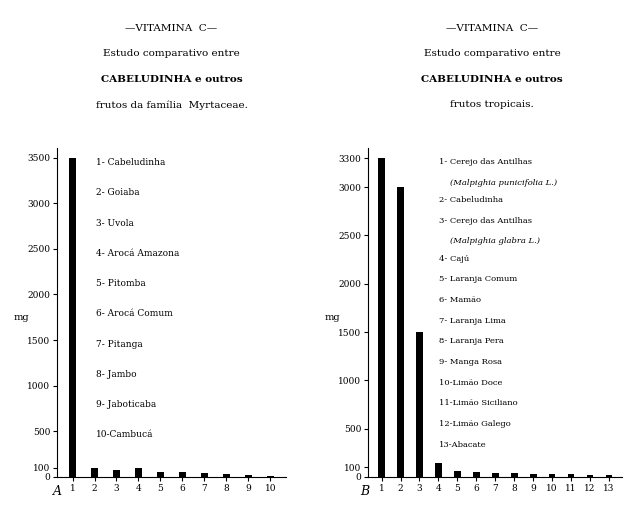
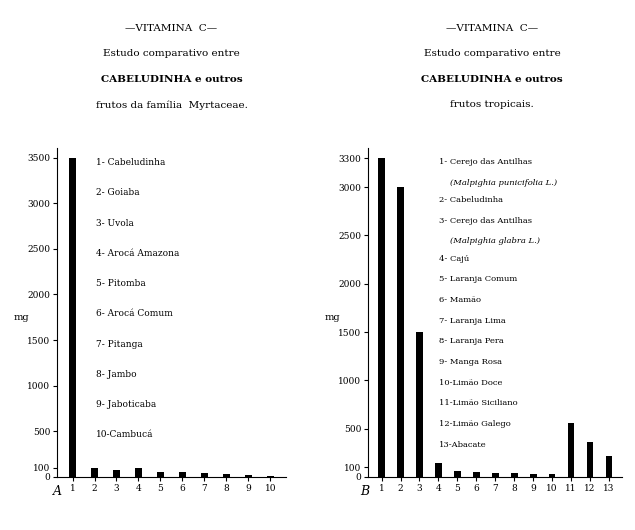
11: 30 -> 560
12: 20 -> 360
13: 20 -> 220
